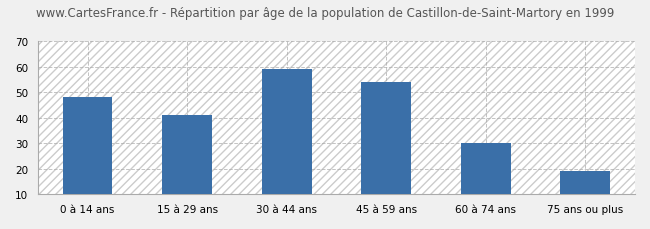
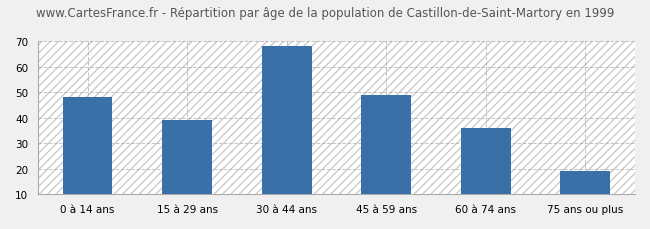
15 à 29 ans: 41 -> 39
30 à 44 ans: 59 -> 68
45 à 59 ans: 54 -> 49
60 à 74 ans: 30 -> 36
